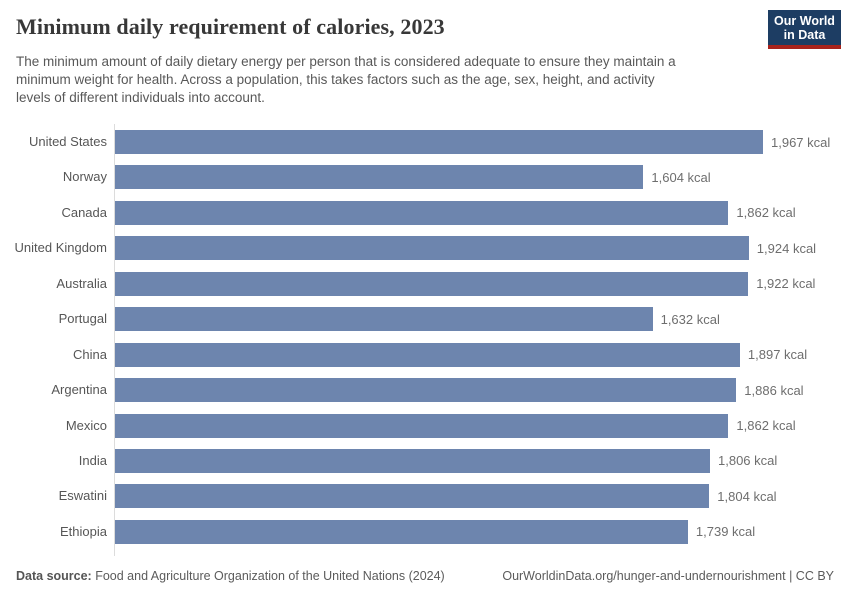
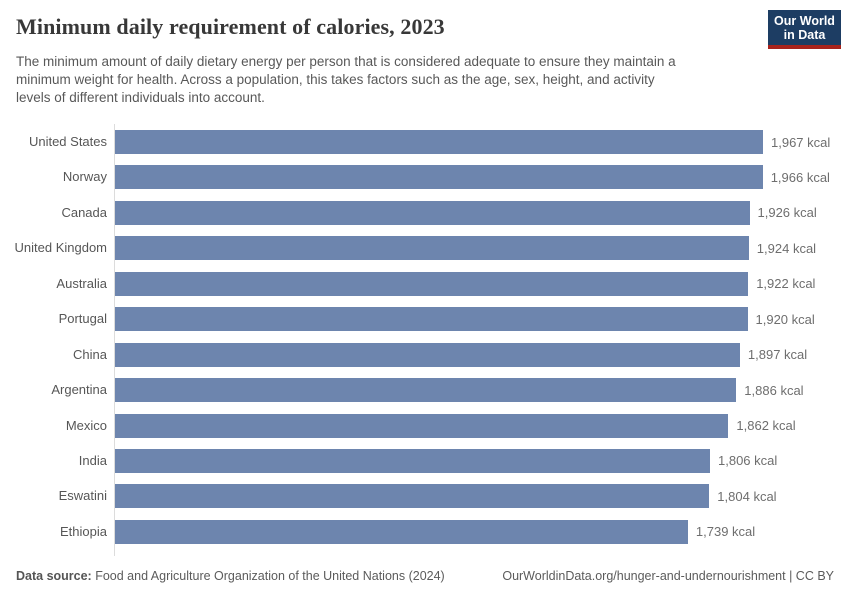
Norway: 1,604 -> 1,966
Canada: 1,862 -> 1,926
Portugal: 1,632 -> 1,920
